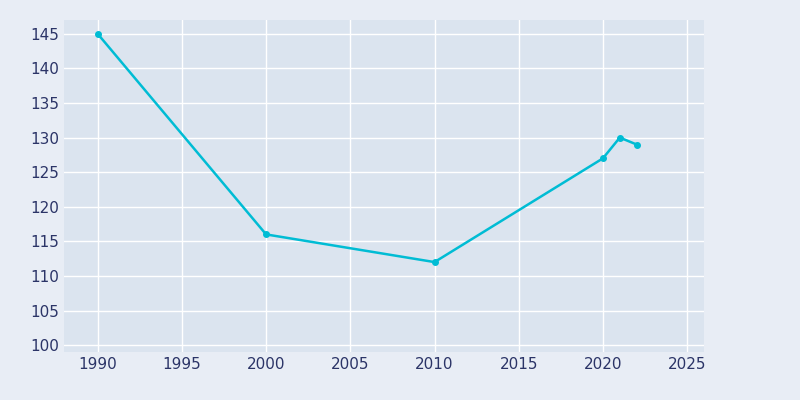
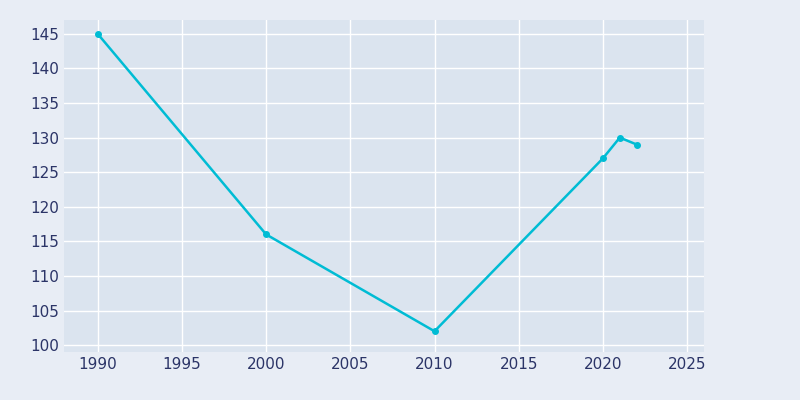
2010: 112 -> 102
